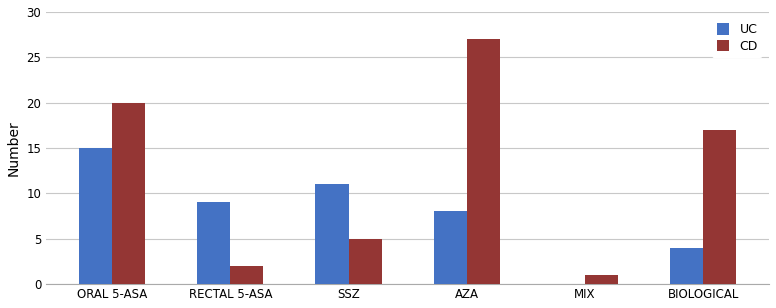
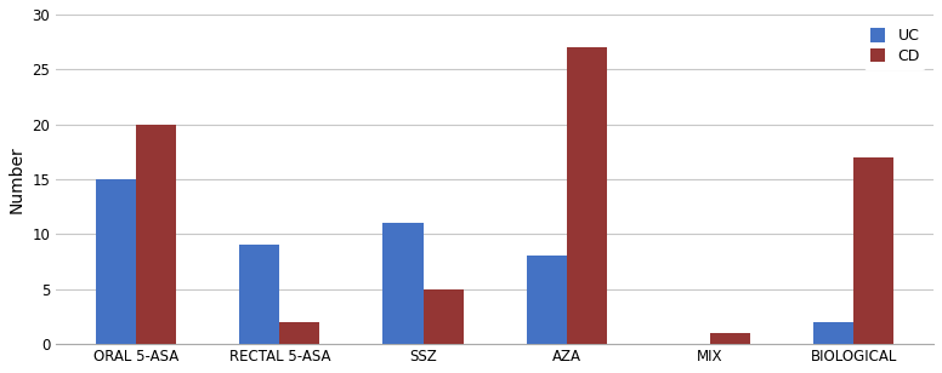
UC/BIOLOGICAL: 4 -> 2
